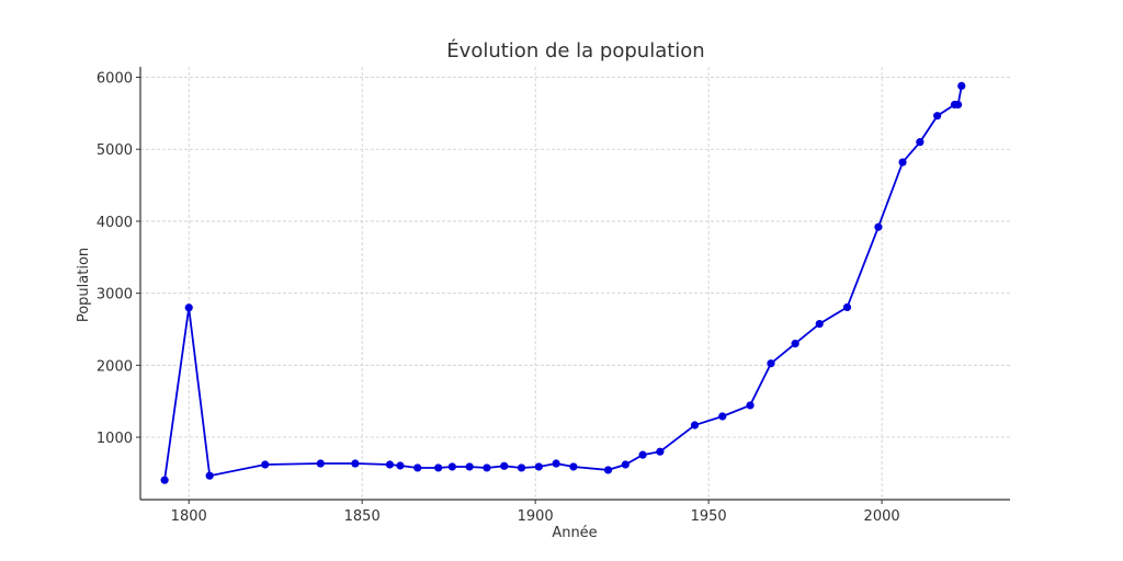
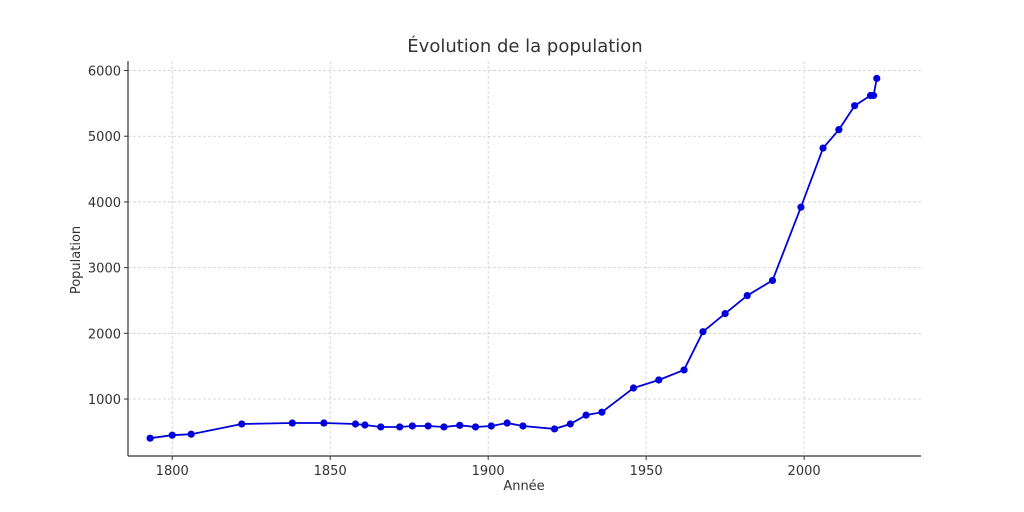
1800: 2800 -> 400
